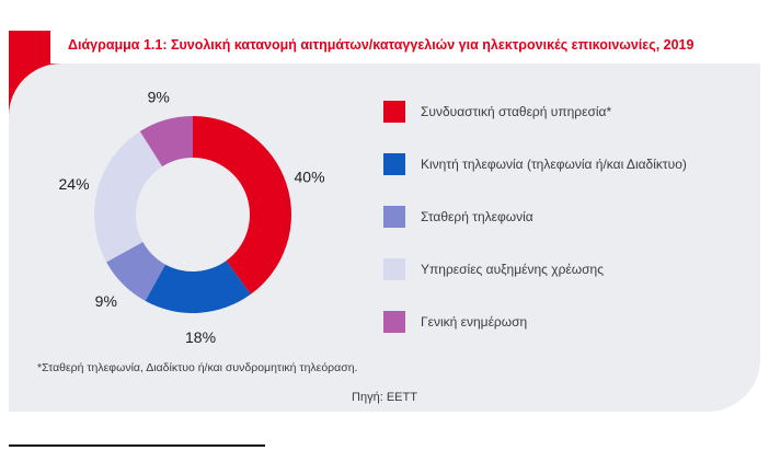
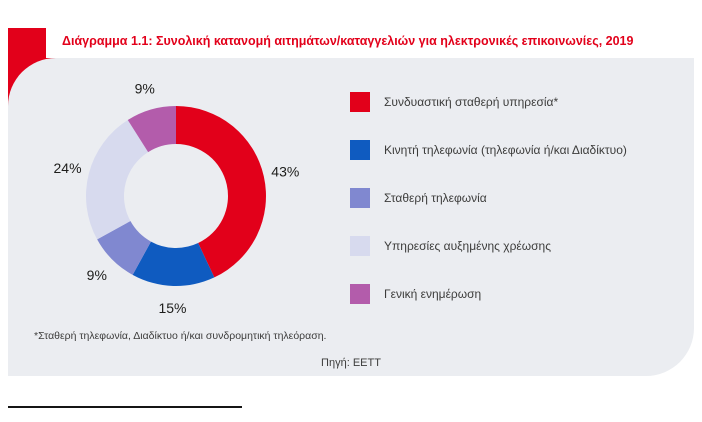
Συνδυαστική σταθερή υπηρεσία*: 40% -> 43%
Κινητή τηλεφωνία (τηλεφωνία ή/και Διαδίκτυο): 18% -> 15%
